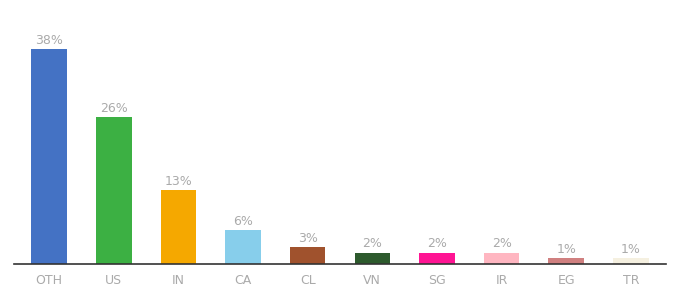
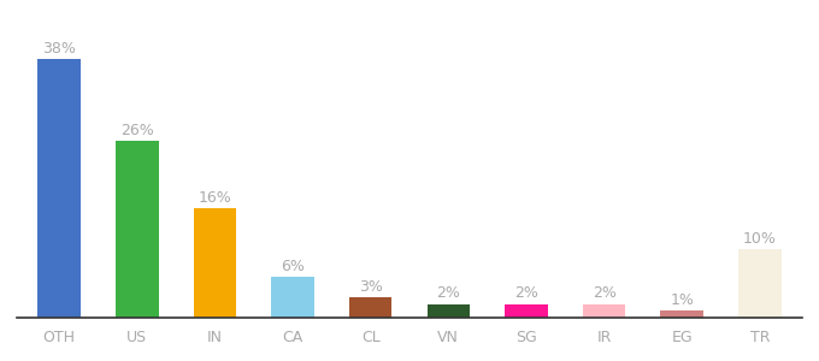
IN: 13% -> 16%
TR: 1% -> 10%
